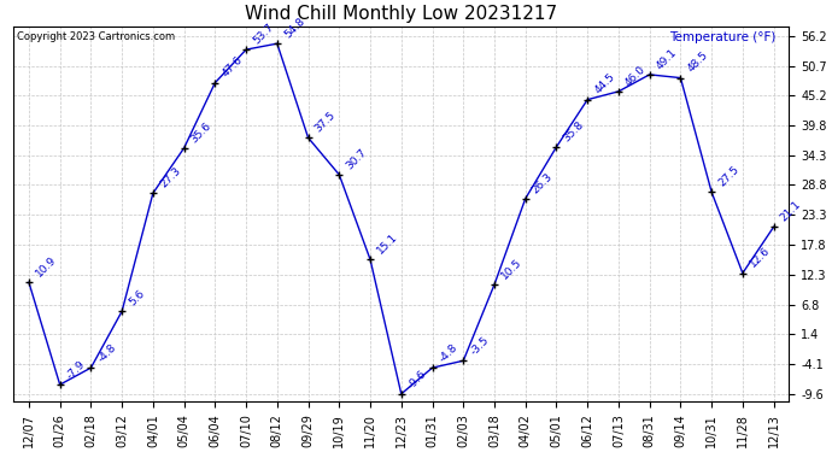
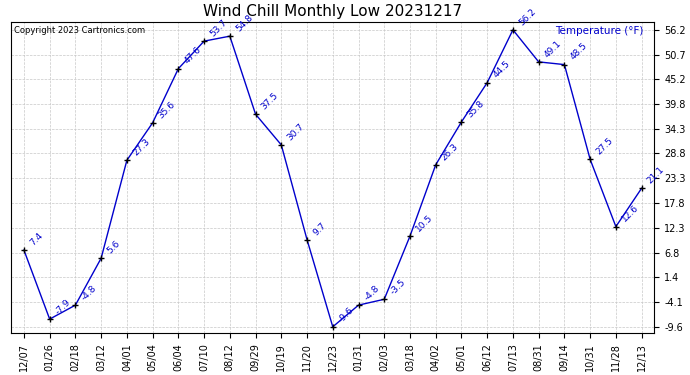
12/07: 10.9 -> 7.4
11/20: 15.1 -> 9.7
07/13: 46.0 -> 56.2
